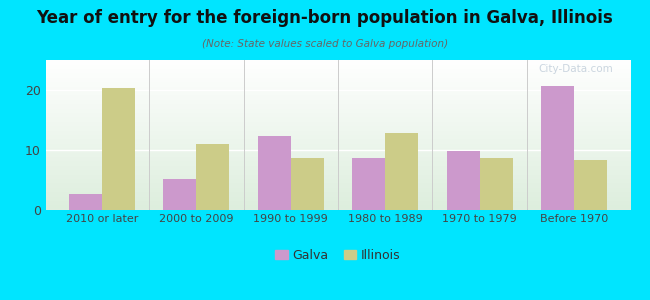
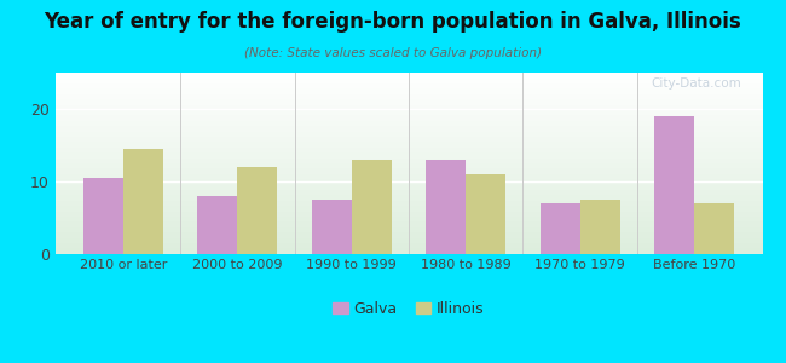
Galva/2010 or later: 2.6 -> 10.5
Illinois/2010 or later: 20.4 -> 14.5
Galva/2000 to 2009: 5.2 -> 8.0
Illinois/2000 to 2009: 11.0 -> 12.0
Galva/1990 to 1999: 12.4 -> 7.5
Illinois/1990 to 1999: 8.6 -> 13.0
Galva/1980 to 1989: 8.6 -> 13.0
Illinois/1980 to 1989: 12.8 -> 11.0
Galva/1970 to 1979: 9.8 -> 7.0
Illinois/1970 to 1979: 8.6 -> 7.5
Galva/Before 1970: 20.6 -> 19.0
Illinois/Before 1970: 8.4 -> 7.0
